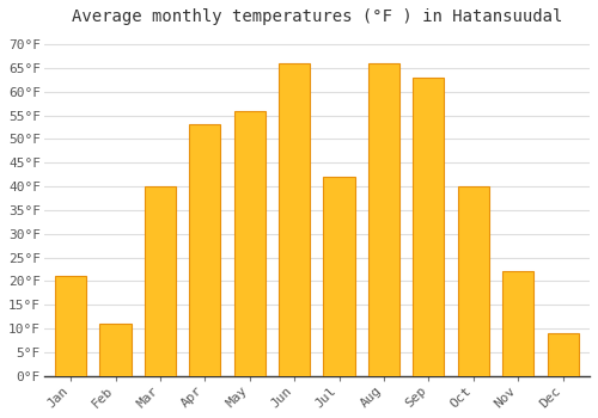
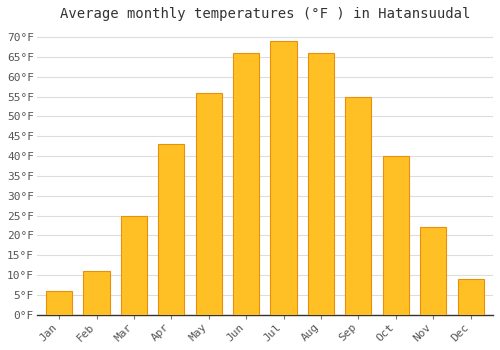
Jan: 21°F -> 6°F
Mar: 40°F -> 25°F
Apr: 53°F -> 43°F
Jul: 42°F -> 69°F
Sep: 63°F -> 55°F
